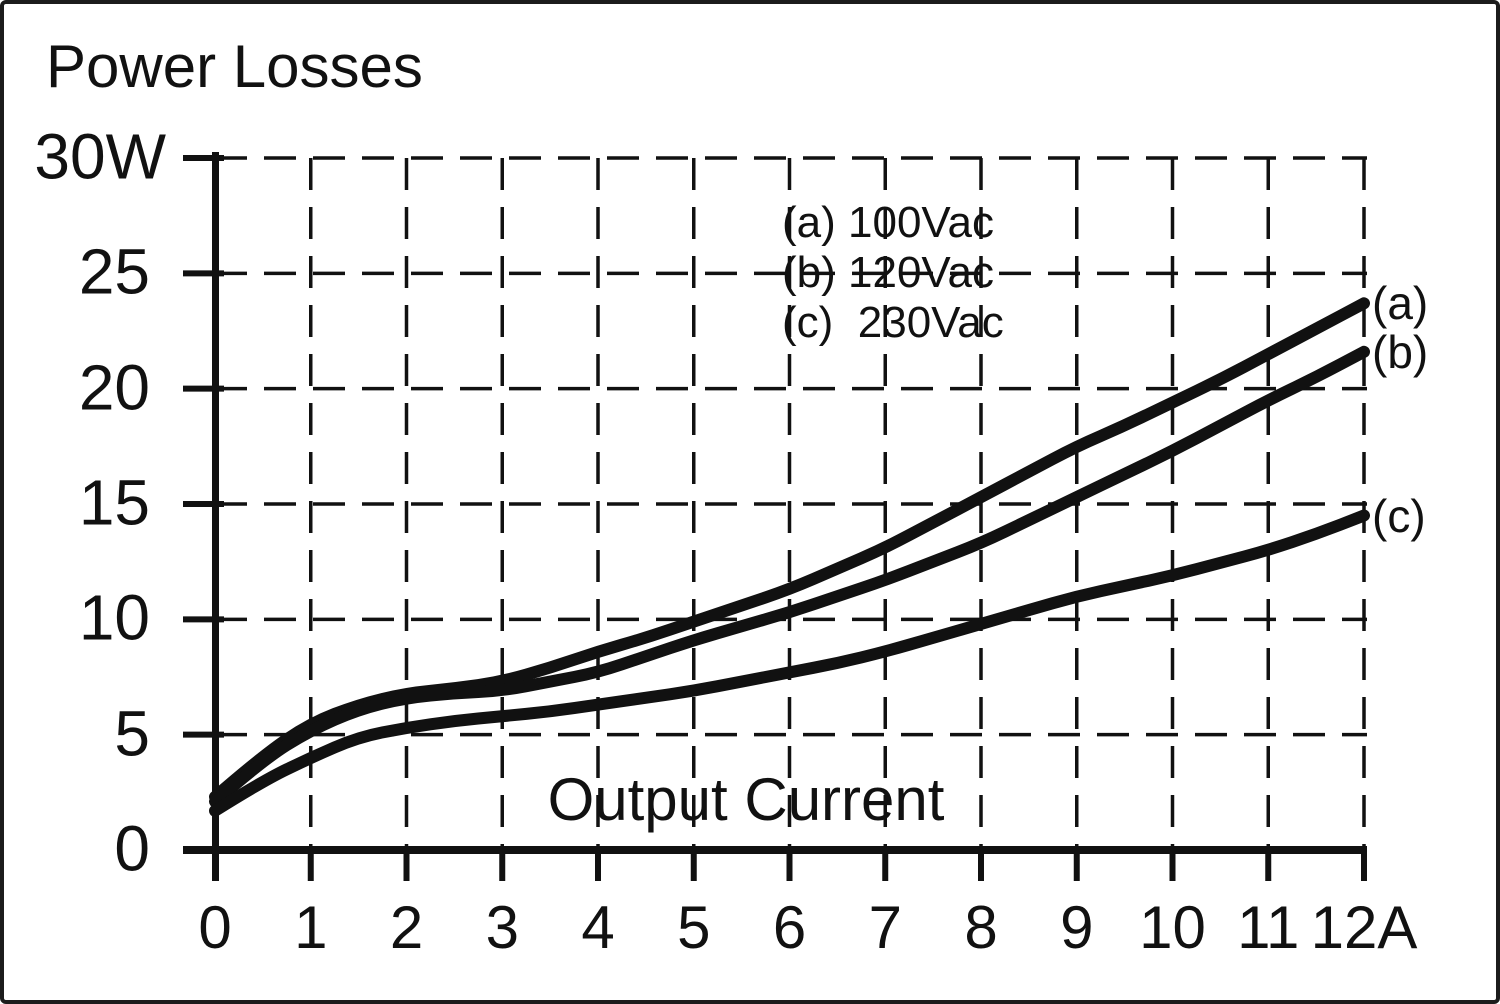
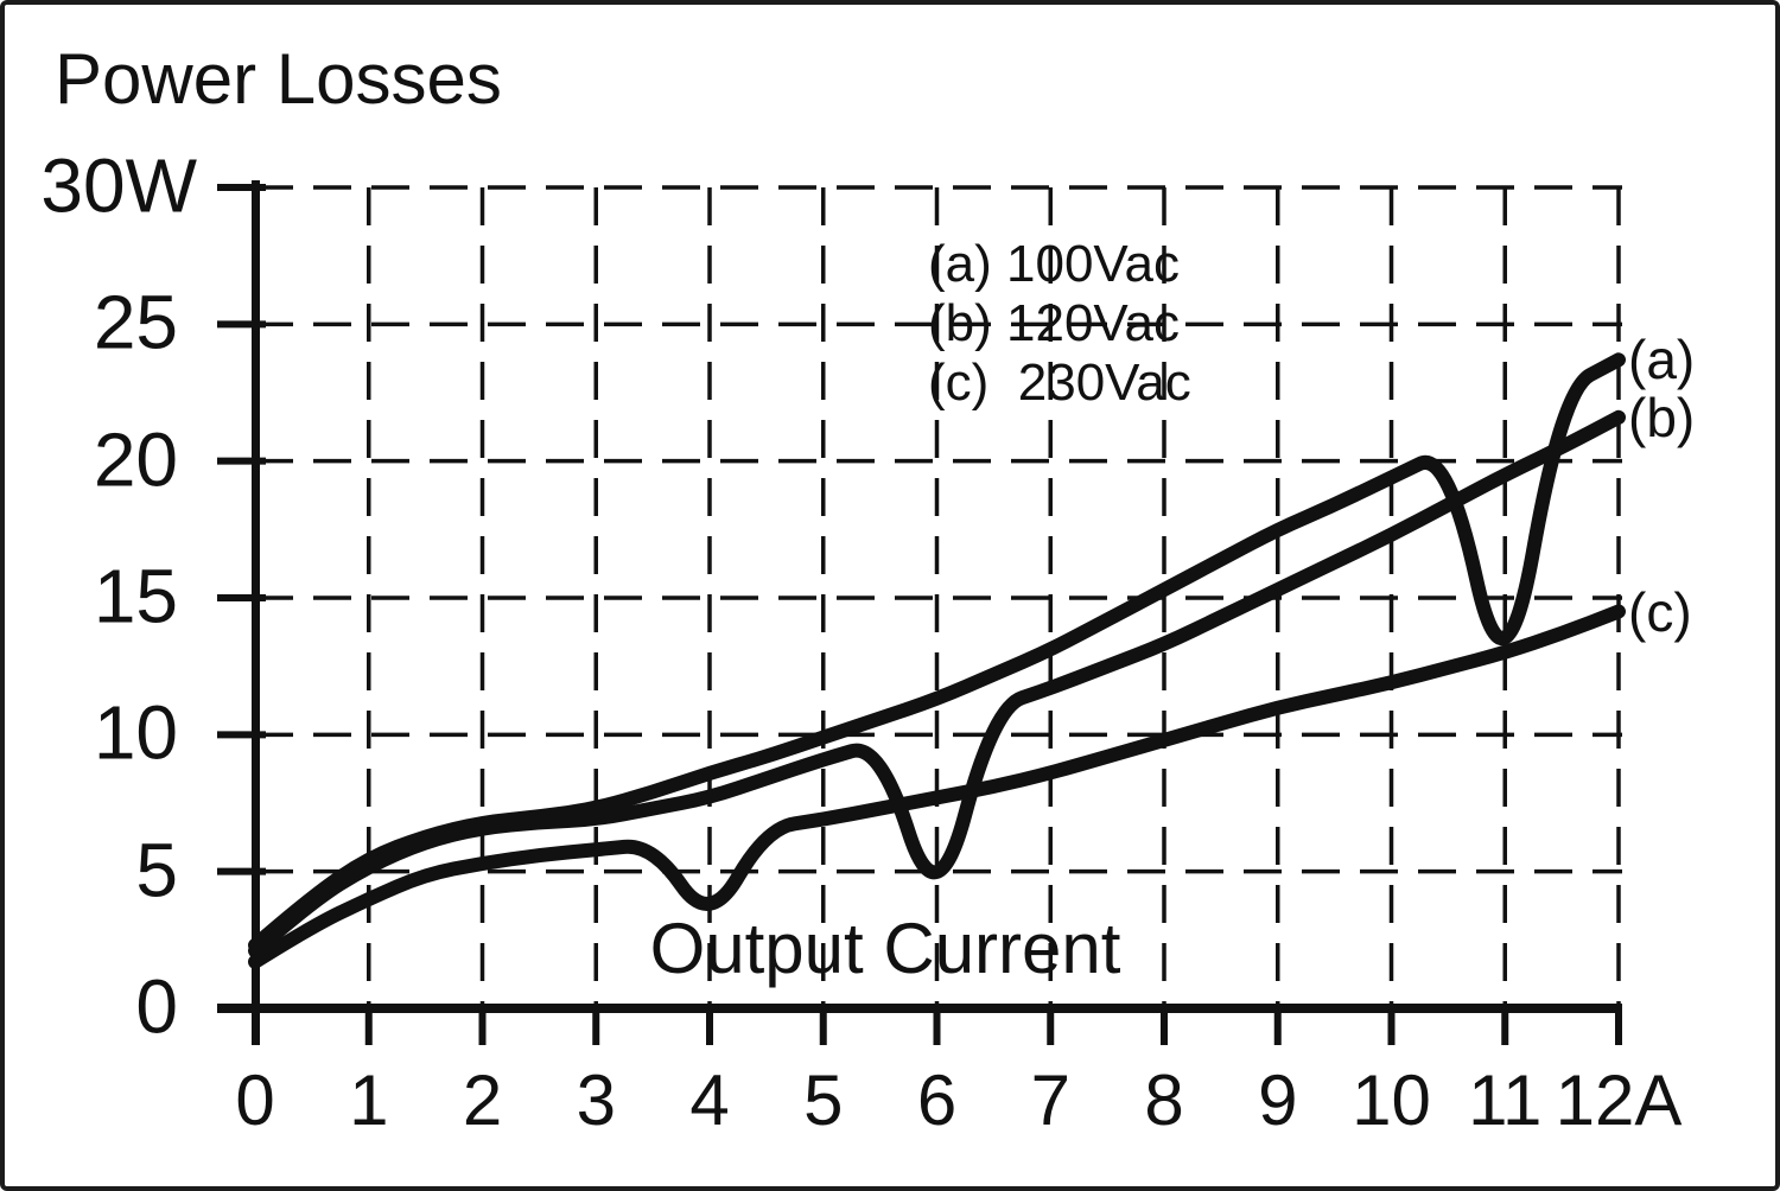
(c) 230Vac/4: 6.3 -> 3.0
(b) 120Vac/6: 10.3 -> 3.2
(a) 100Vac/11: 21.5 -> 10.9
